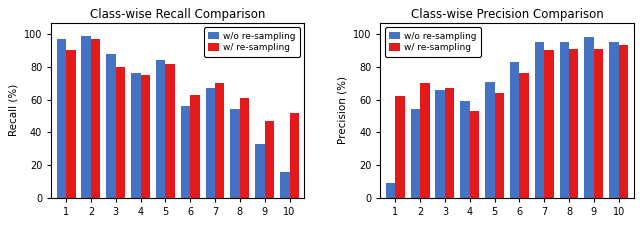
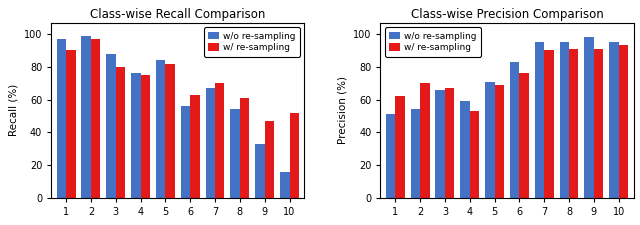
Class-wise Precision Comparison/w/o re-sampling/1: 9 -> 51
Class-wise Precision Comparison/w/ re-sampling/5: 64 -> 69
